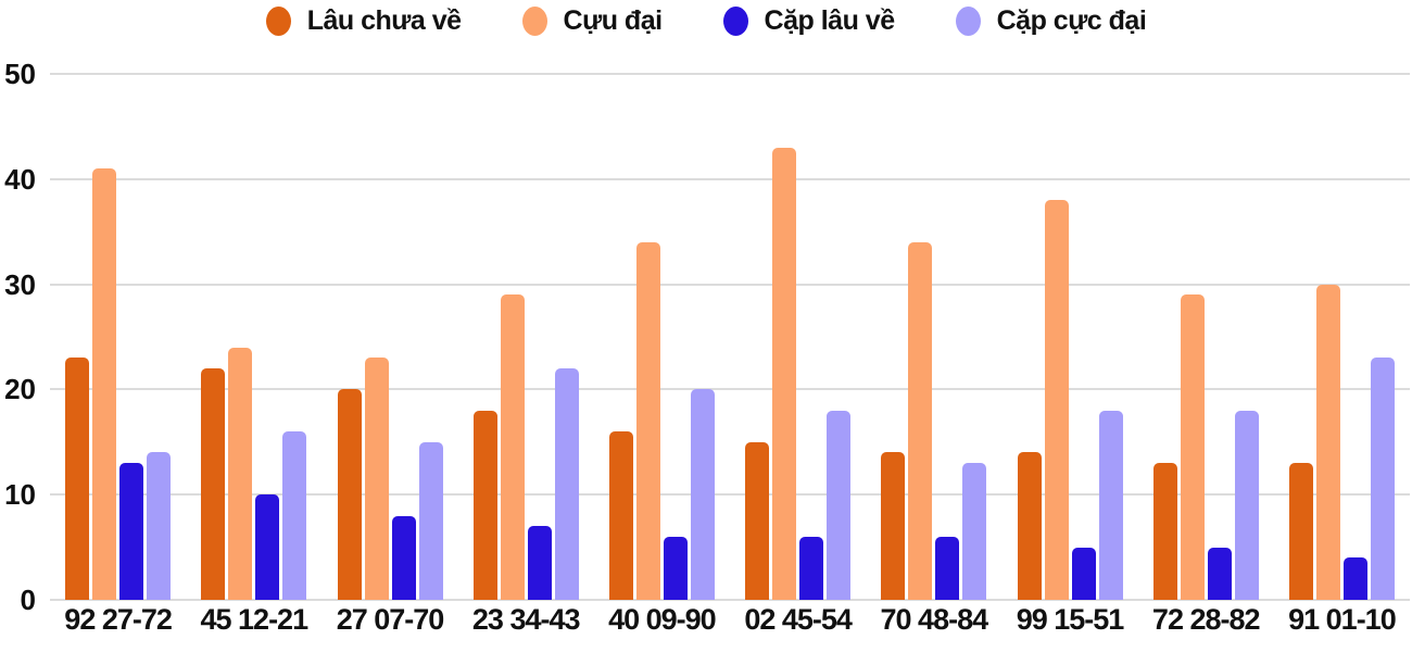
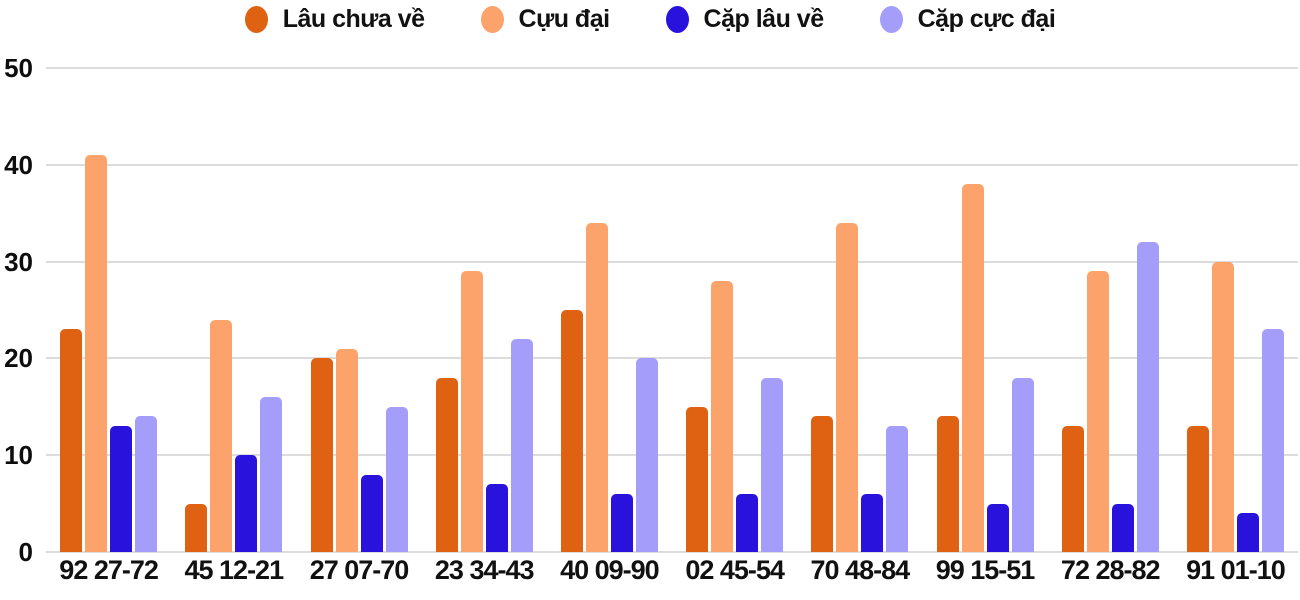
Lâu chưa về/45 12-21: 22 -> 5
Cựu đại/27 07-70: 23 -> 21
Lâu chưa về/40 09-90: 16 -> 25
Cựu đại/02 45-54: 43 -> 28
Cặp cực đại/72 28-82: 18 -> 32
